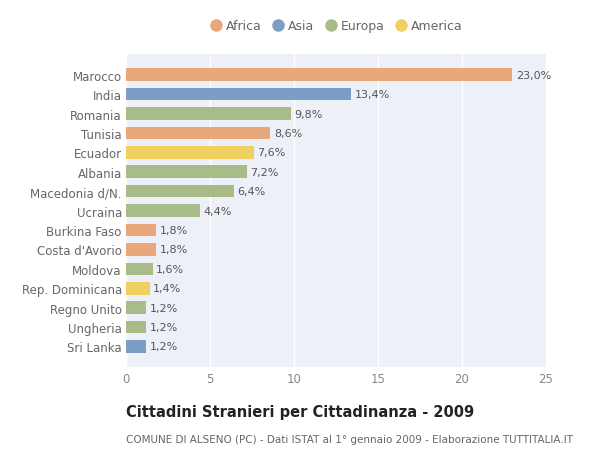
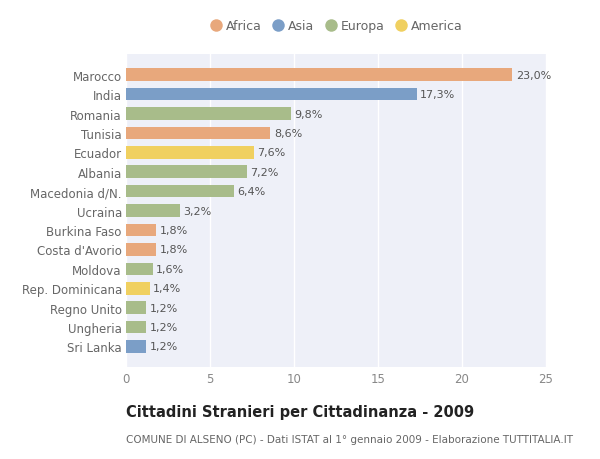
India: 13,4% -> 17,3%
Ucraina: 4,4% -> 3,2%
